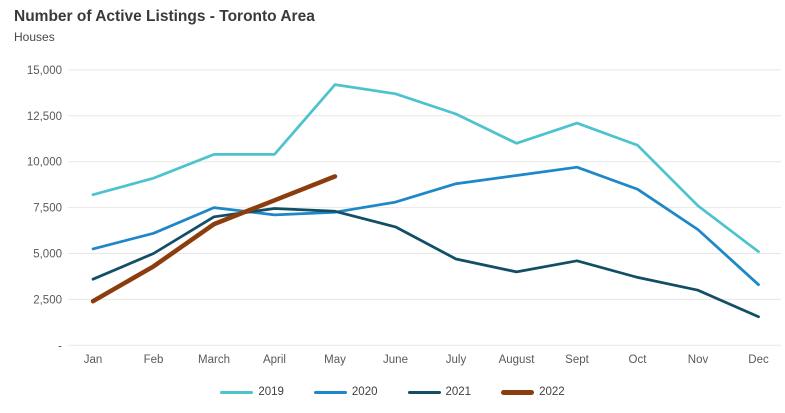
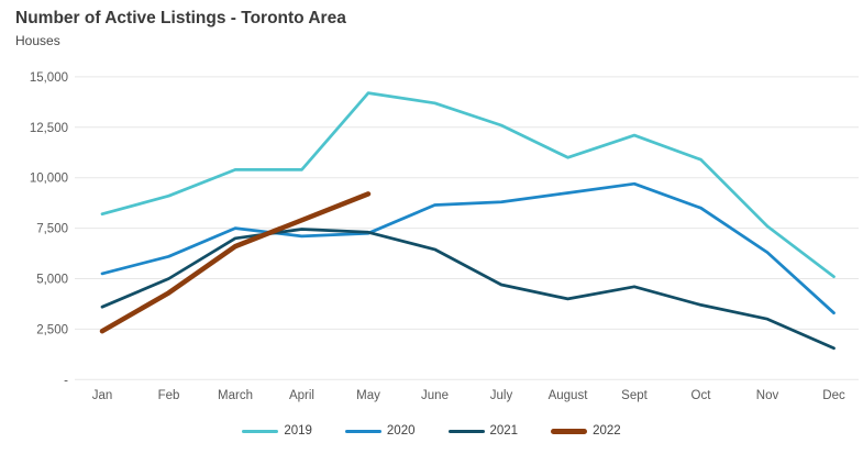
2020/June: 7800 -> 8600
